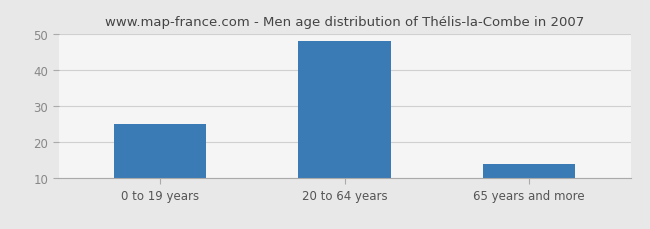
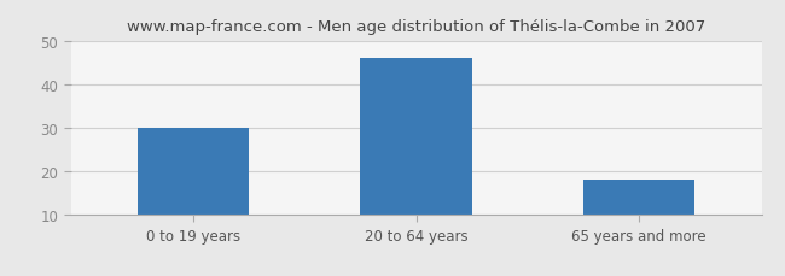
0 to 19 years: 25 -> 30
20 to 64 years: 48 -> 46
65 years and more: 14 -> 18
